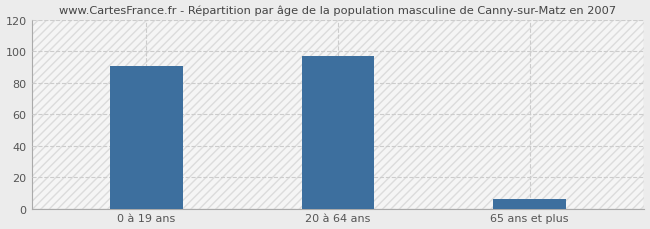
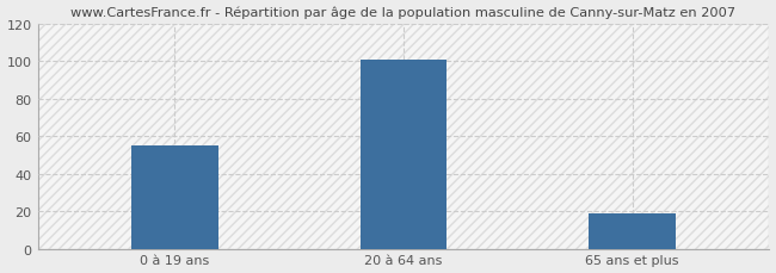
0 à 19 ans: 91 -> 55
20 à 64 ans: 97 -> 101
65 ans et plus: 6 -> 19
